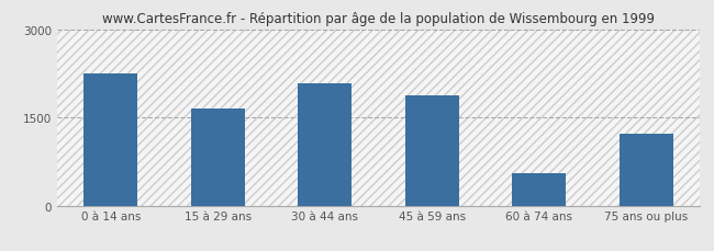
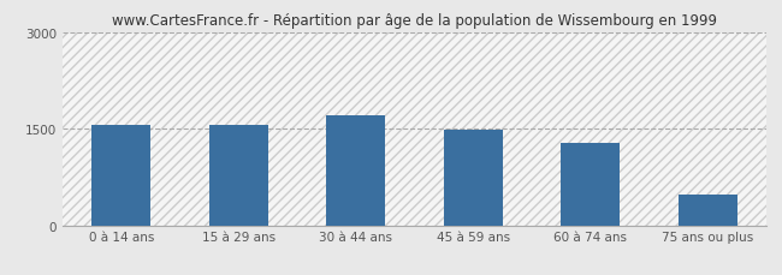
0 à 14 ans: 2240 -> 1560
15 à 29 ans: 1660 -> 1560
30 à 44 ans: 2080 -> 1700
45 à 59 ans: 1880 -> 1490
60 à 74 ans: 560 -> 1270
75 ans ou plus: 1220 -> 480
